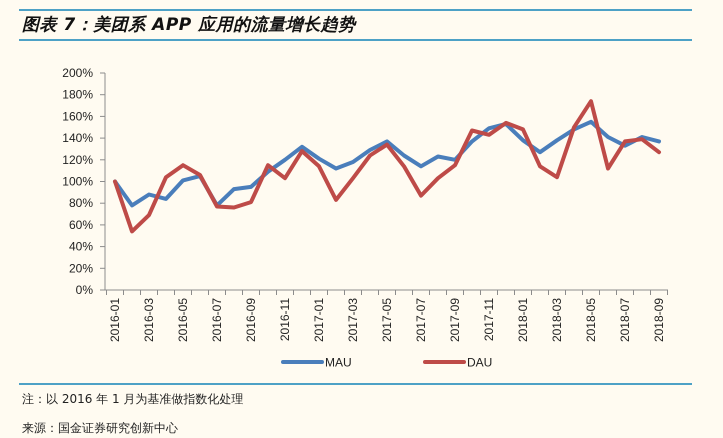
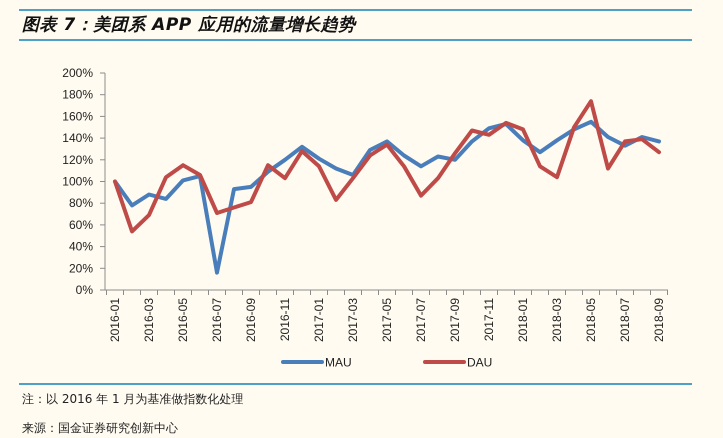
MAU/2016-07: 78% -> 16%
DAU/2016-07: 77% -> 71%
MAU/2017-03: 118% -> 106%
DAU/2017-09: 115% -> 126%
